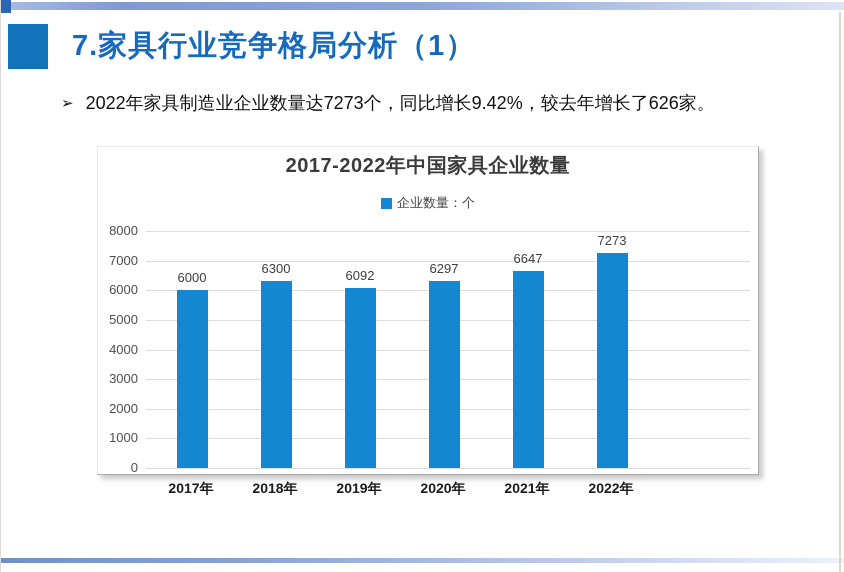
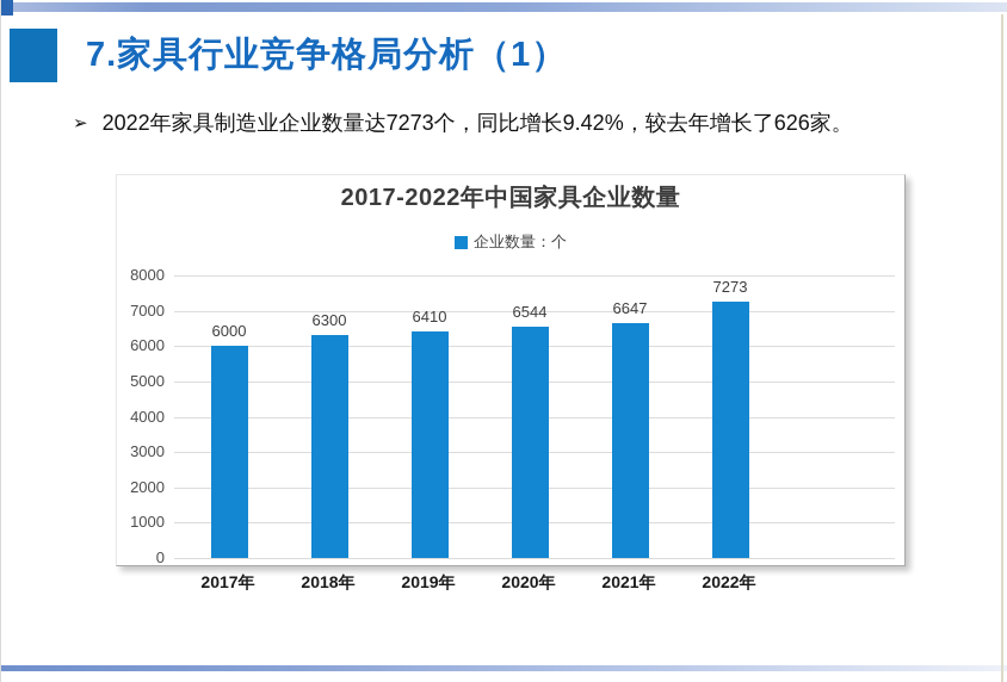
2019年: 6092 -> 6410
2020年: 6297 -> 6544
